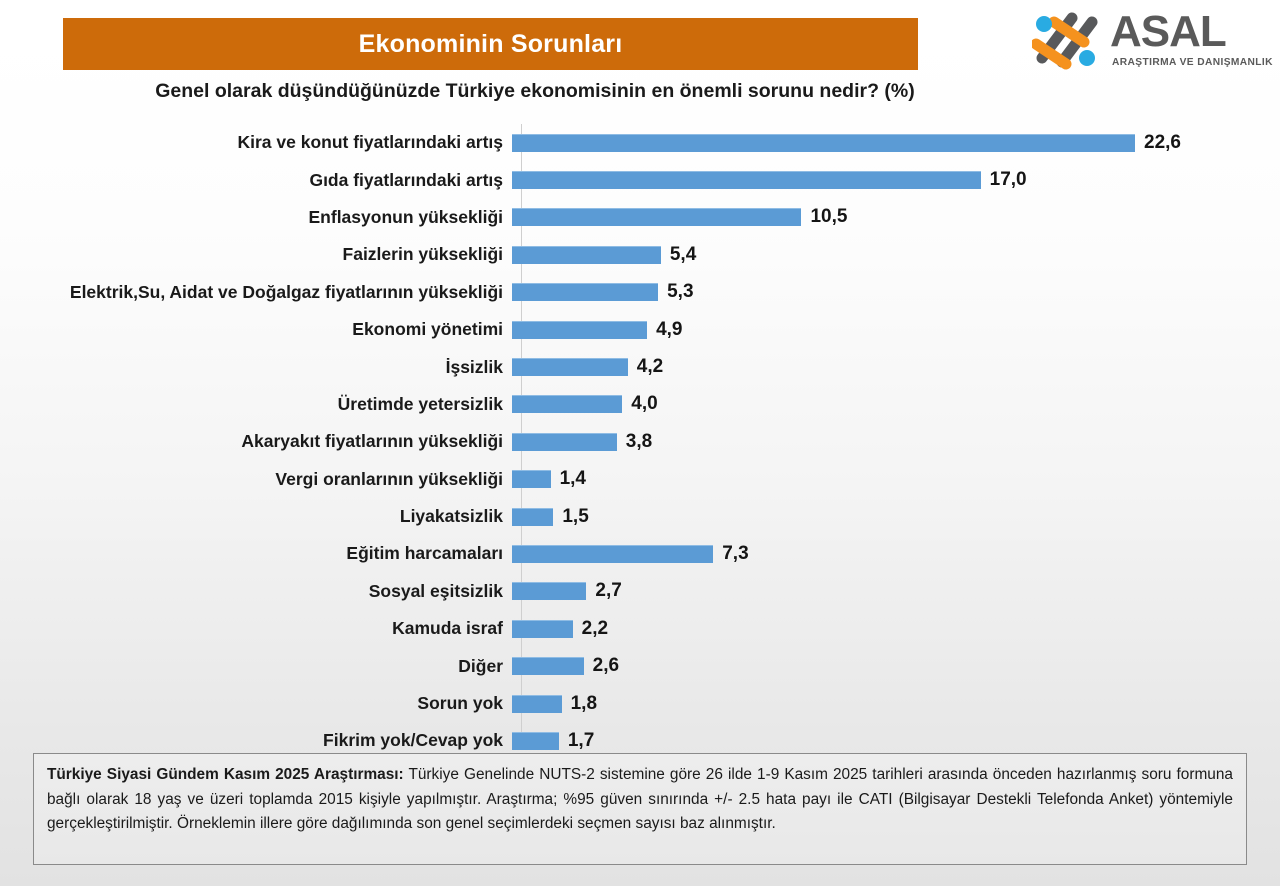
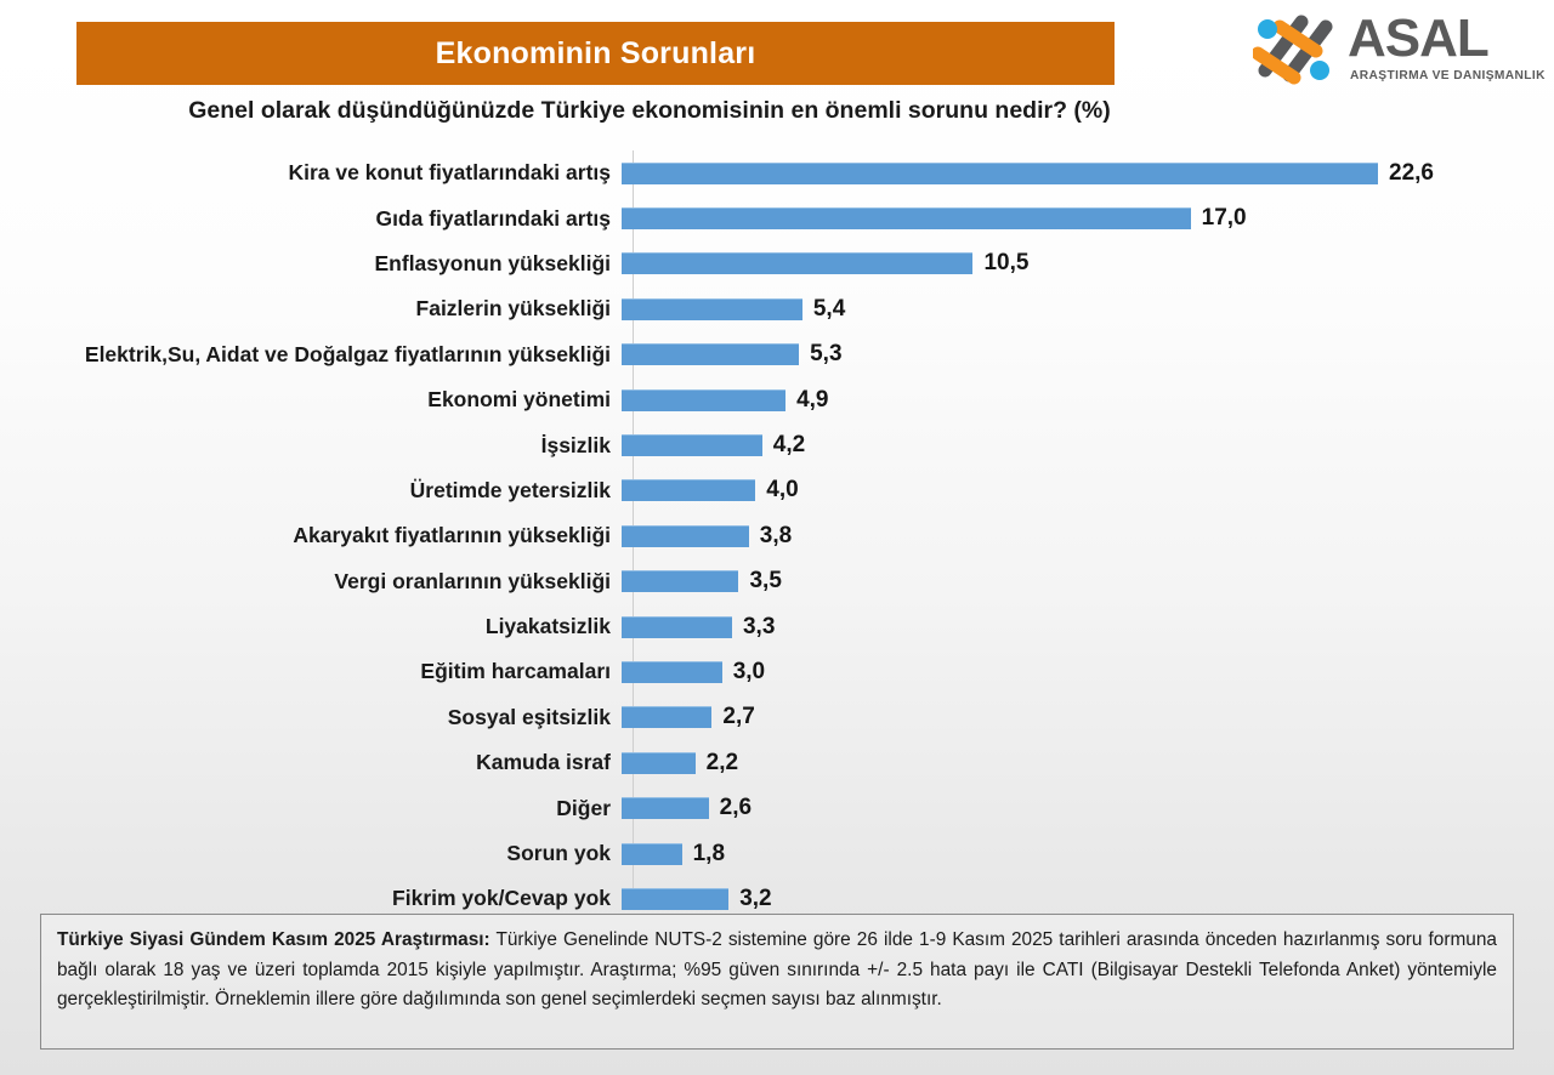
Vergi oranlarının yüksekliği: 1,4 -> 3,5
Liyakatsizlik: 1,5 -> 3,3
Eğitim harcamaları: 7,3 -> 3,0
Fikrim yok/Cevap yok: 1,7 -> 3,2
